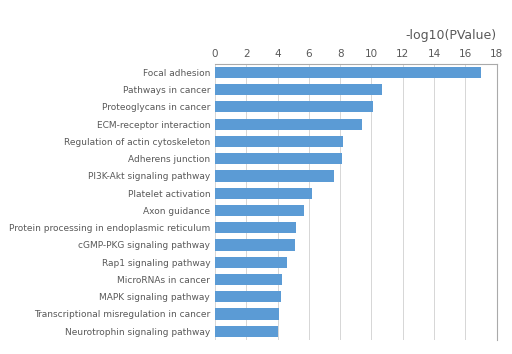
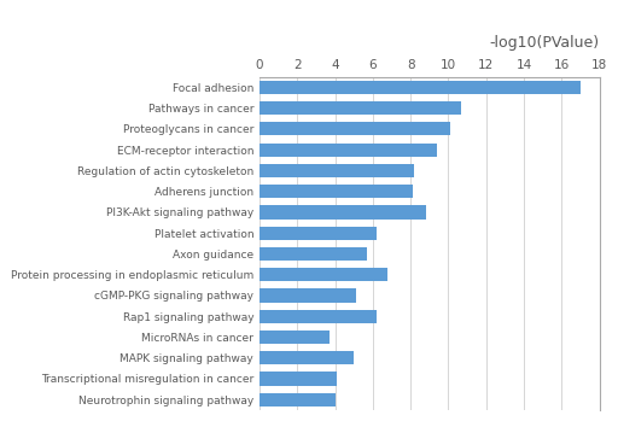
PI3K-Akt signaling pathway: 7.6 -> 8.8
Protein processing in endoplasmic reticulum: 5.2 -> 6.8
Rap1 signaling pathway: 4.6 -> 6.2
MicroRNAs in cancer: 4.3 -> 3.7
MAPK signaling pathway: 4.2 -> 5.0
